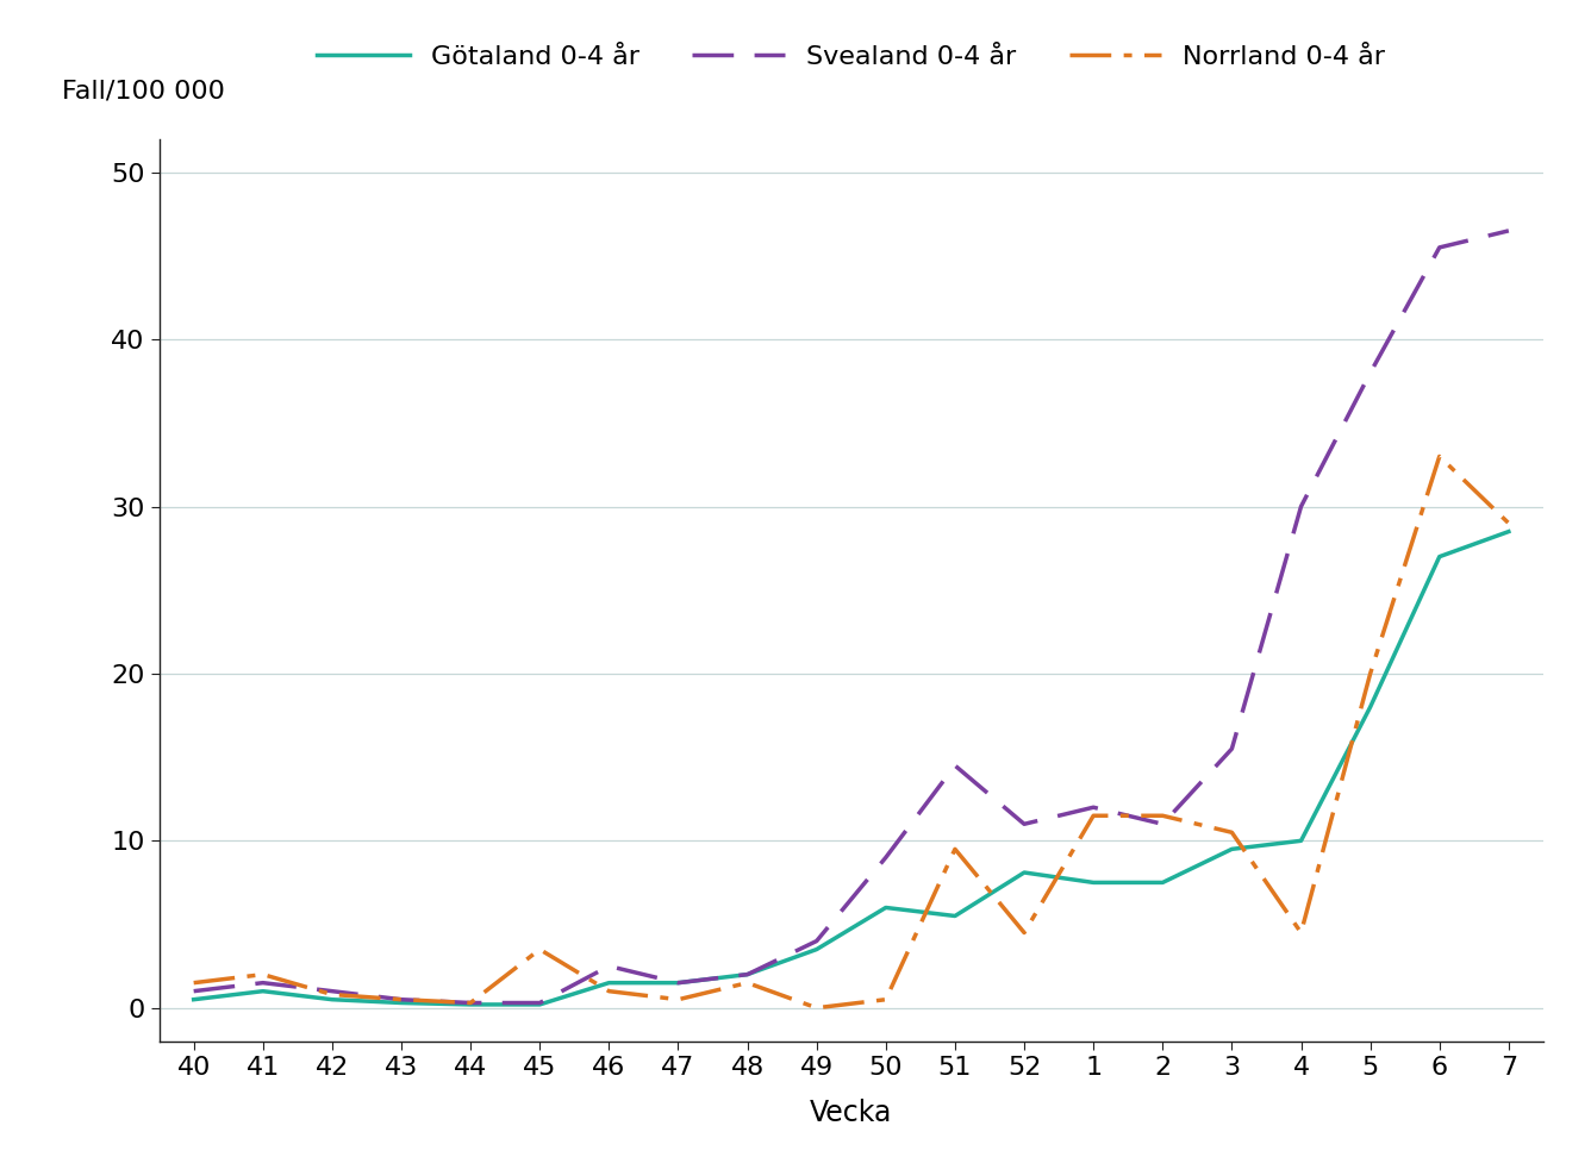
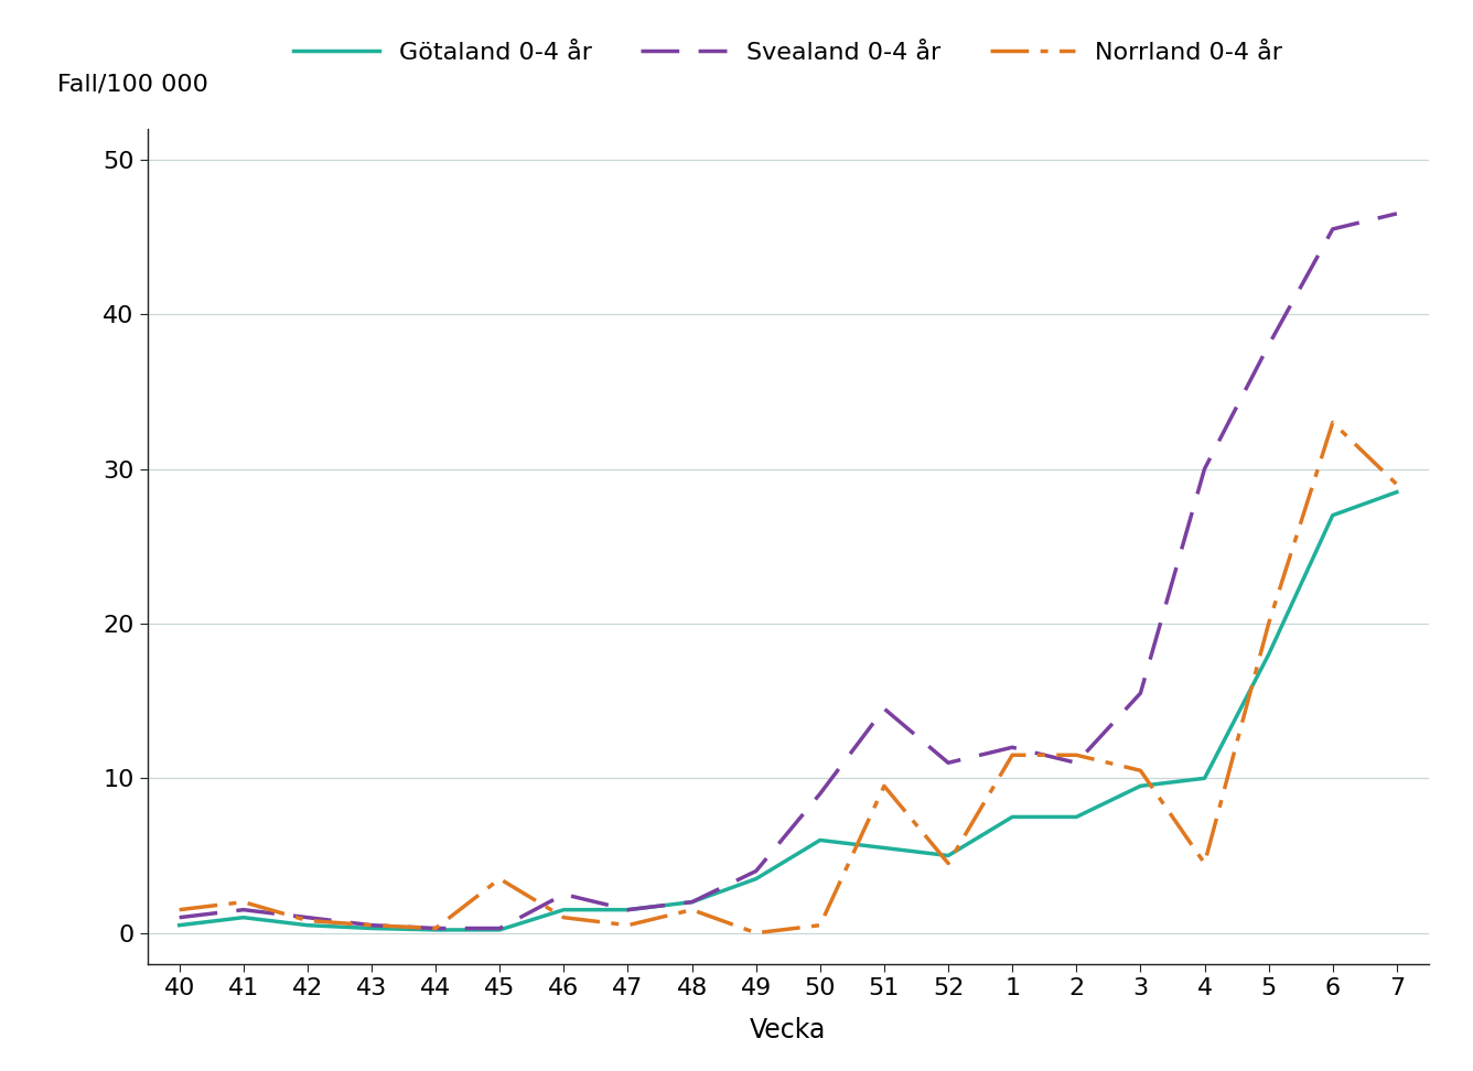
Götaland 0-4 år/52: 8.1 -> 5.0
